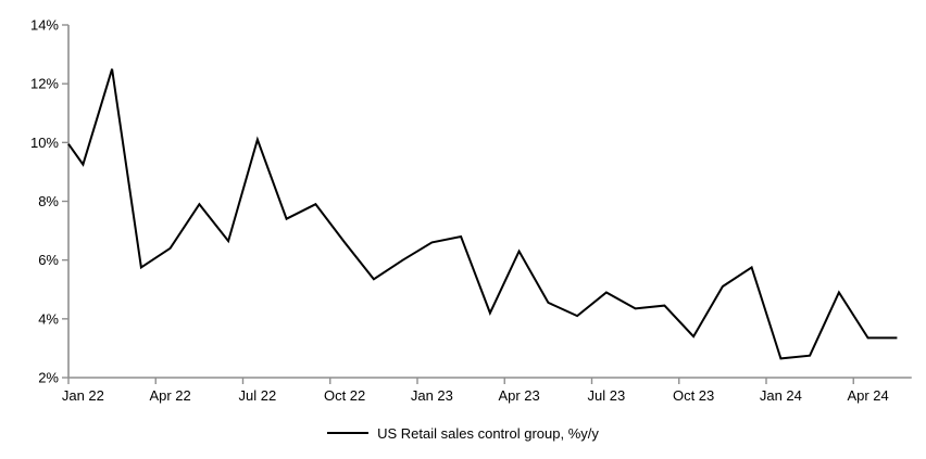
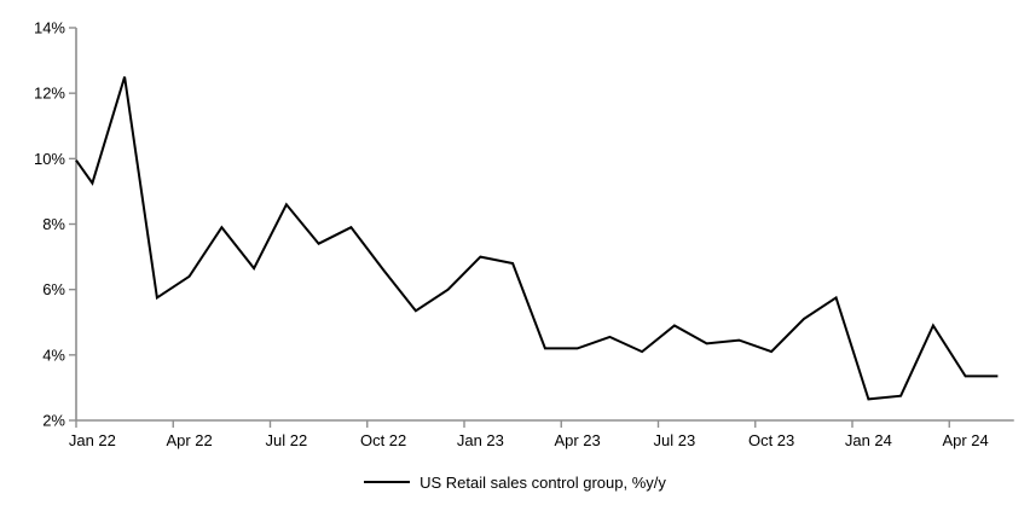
Jul 22: 10.1% -> 8.6%
Jan 23: 6.6% -> 7.0%
Apr 23: 6.3% -> 4.2%
Oct 23: 3.4% -> 4.1%
